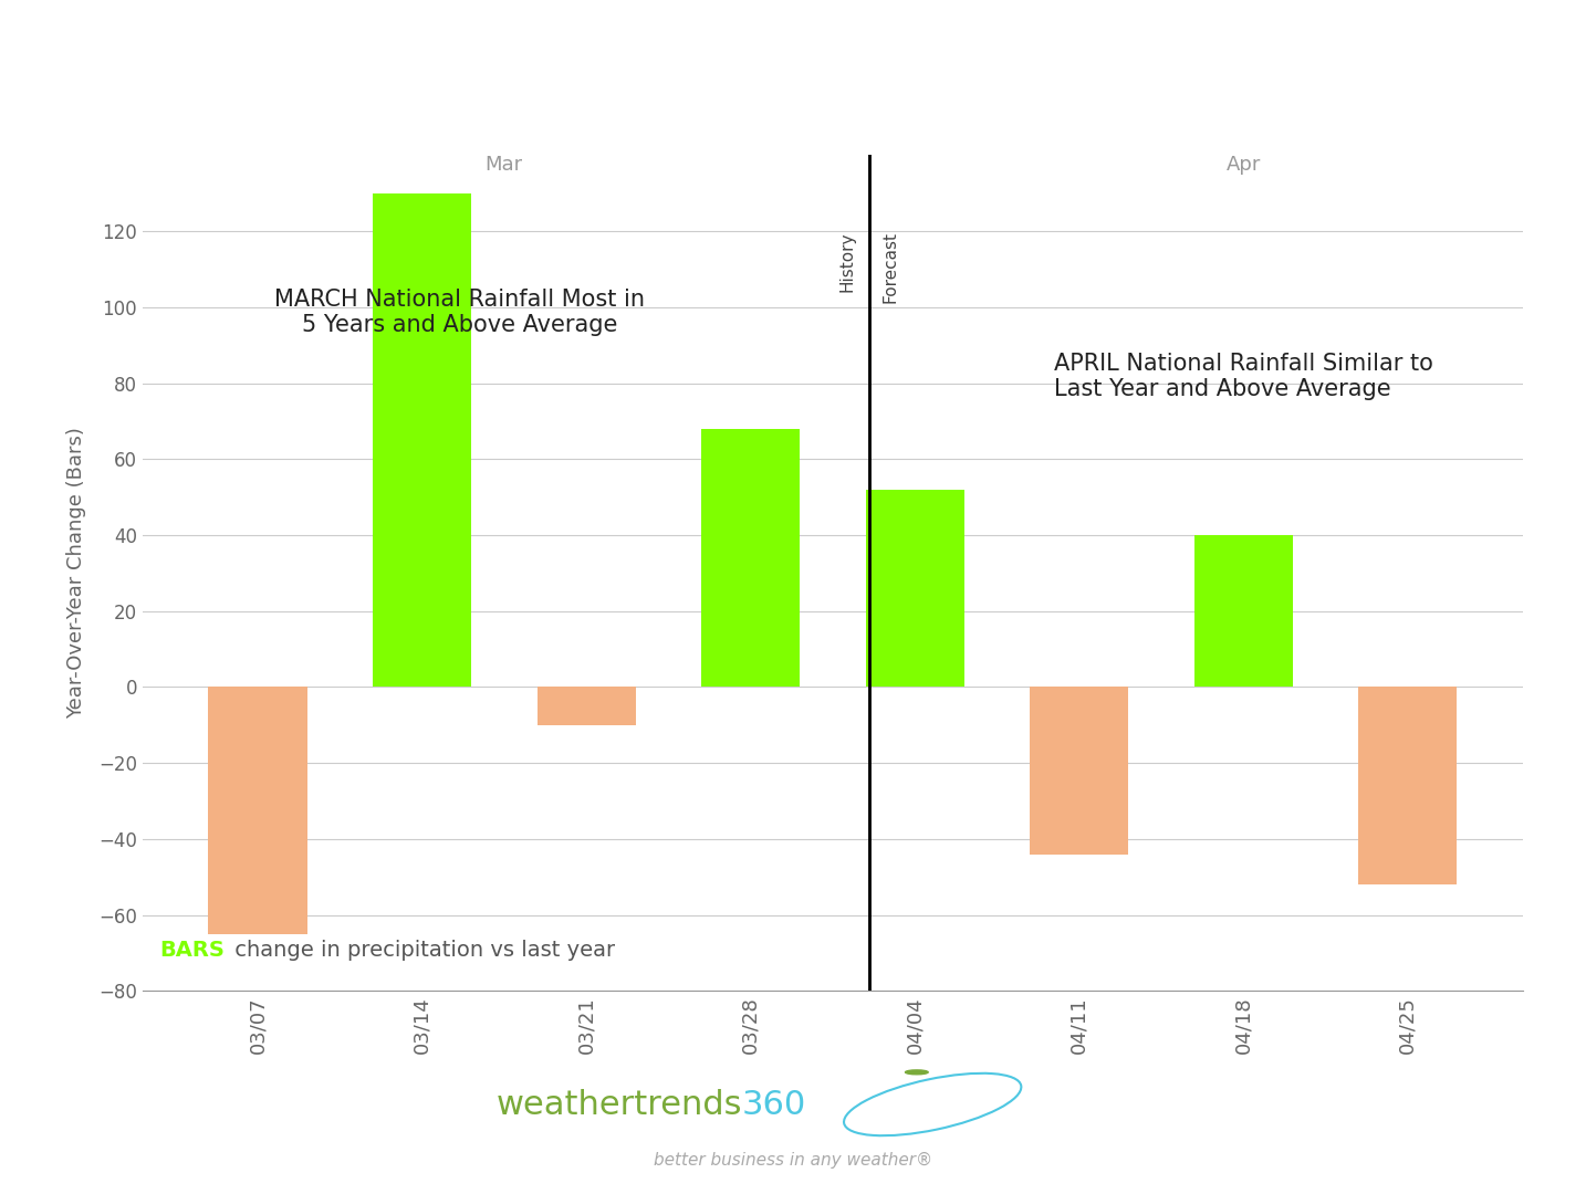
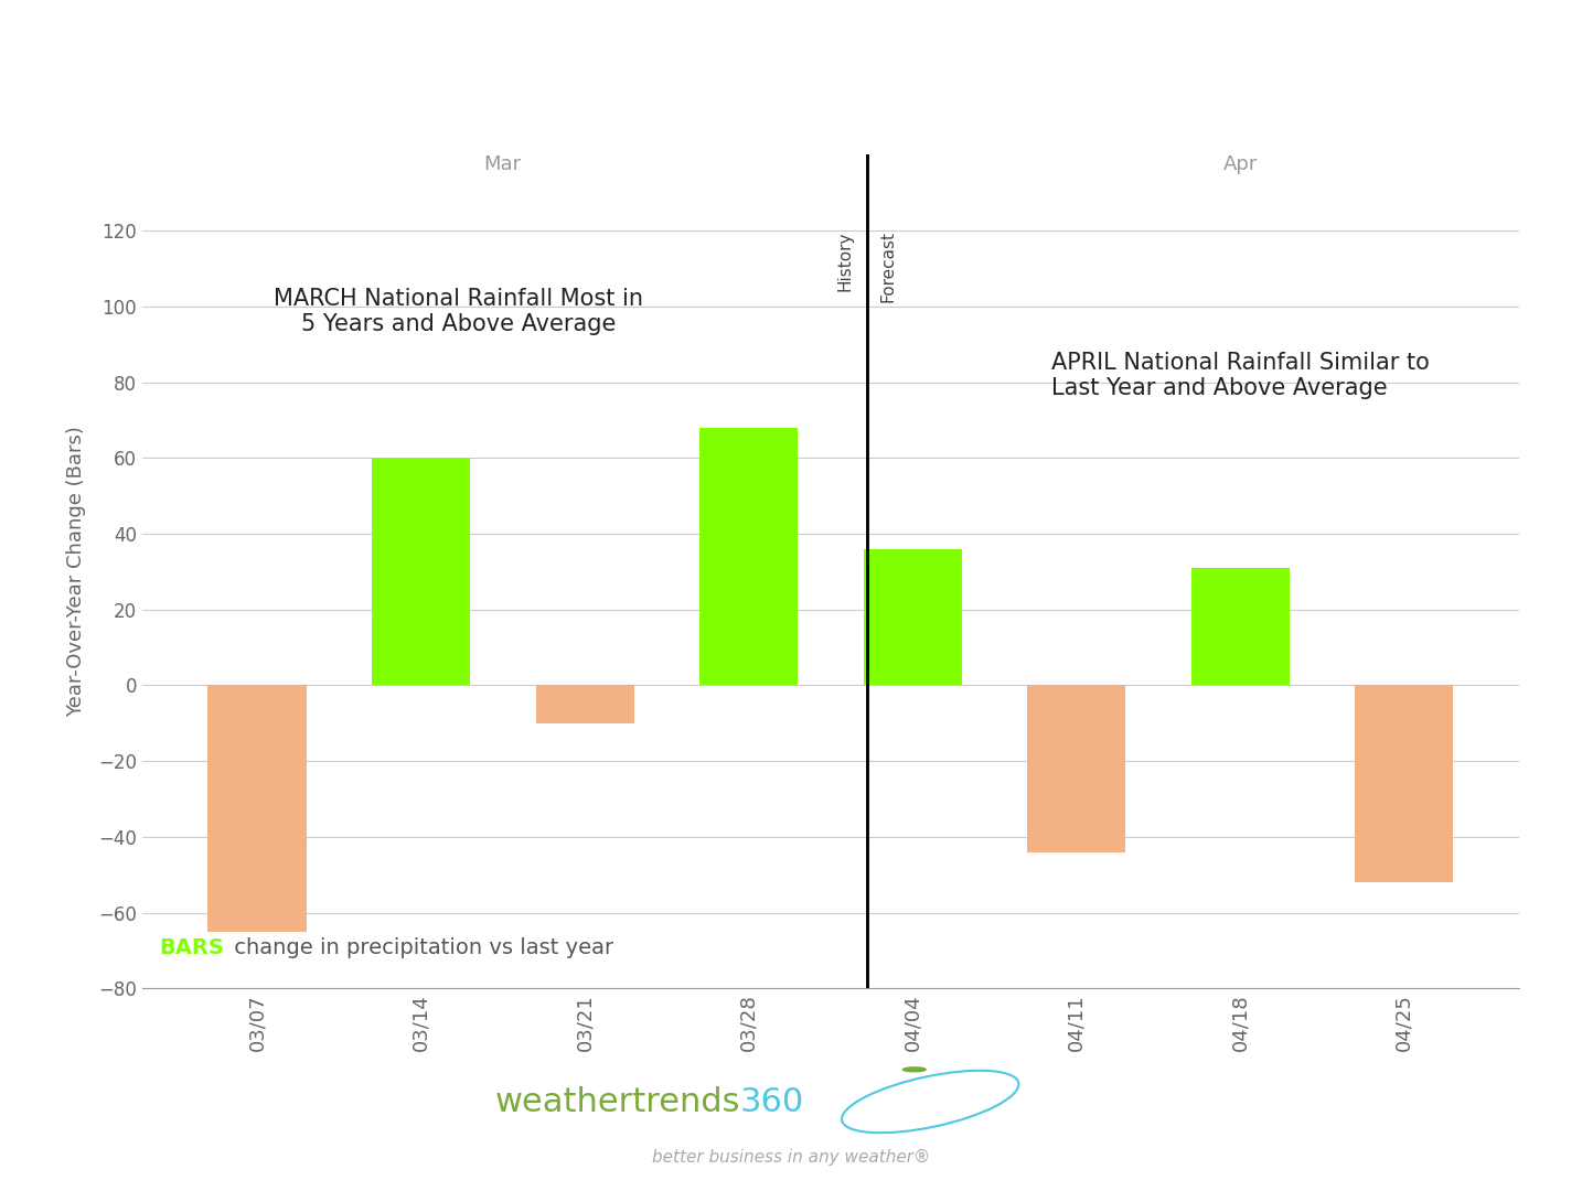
03/14: 130 -> 60
04/04: 52 -> 36
04/18: 40 -> 31
